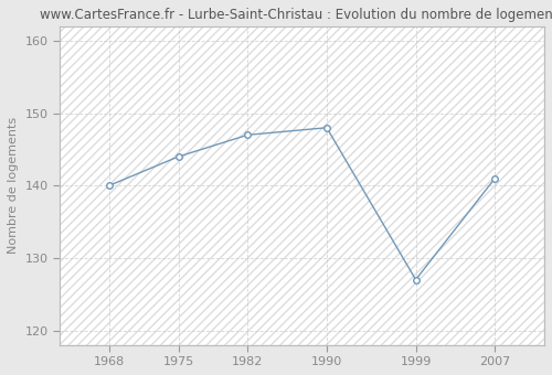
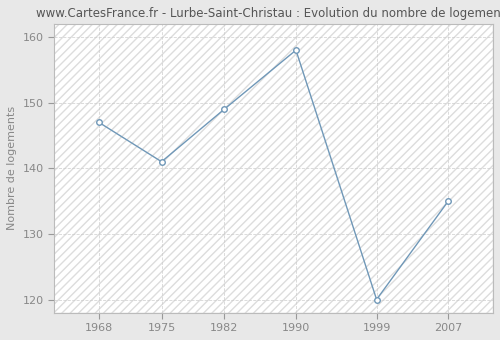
1968: 140 -> 147
1975: 144 -> 141
1982: 147 -> 149
1990: 148 -> 158
1999: 127 -> 120
2007: 141 -> 135
